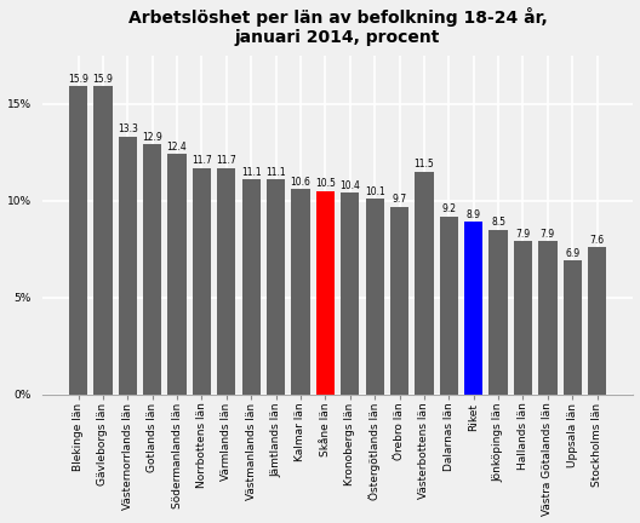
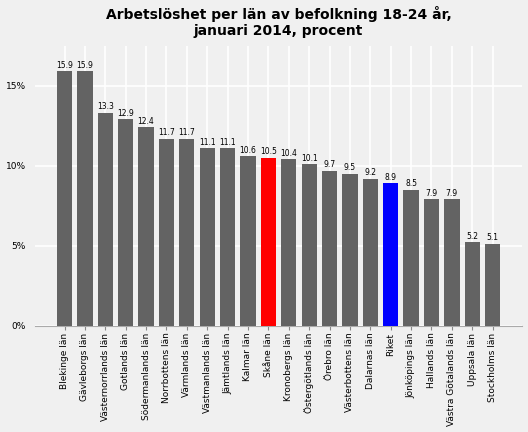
Västerbottens län: 11.5 -> 9.5
Uppsala län: 6.9 -> 5.2
Stockholms län: 7.6 -> 5.1
